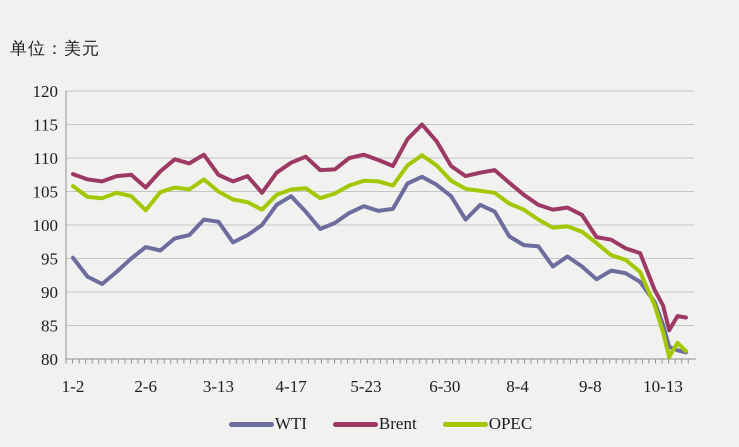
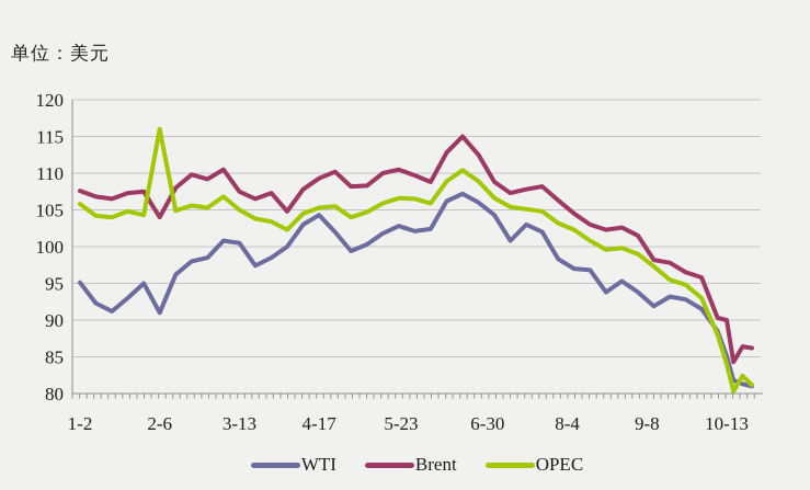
WTI/2-6: 97 -> 91
Brent/2-6: 106 -> 104
OPEC/2-6: 102 -> 116
Brent/10-13: 88 -> 90
